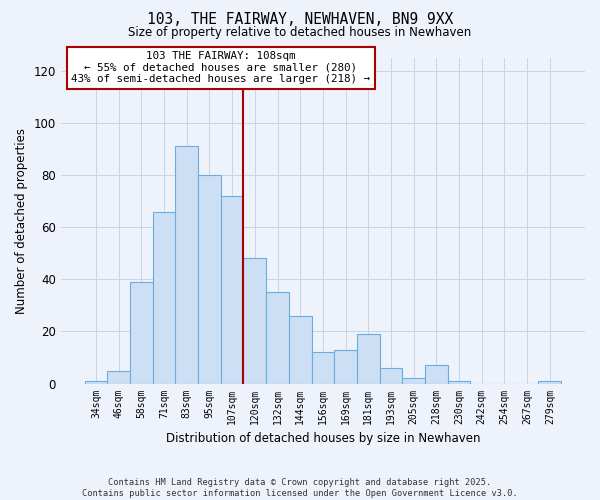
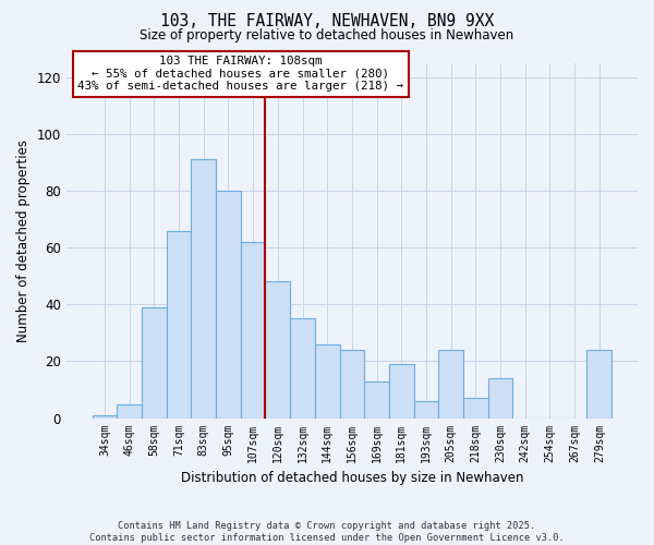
107sqm: 72 -> 62
156sqm: 12 -> 24
205sqm: 2 -> 24
230sqm: 1 -> 14
279sqm: 1 -> 24
